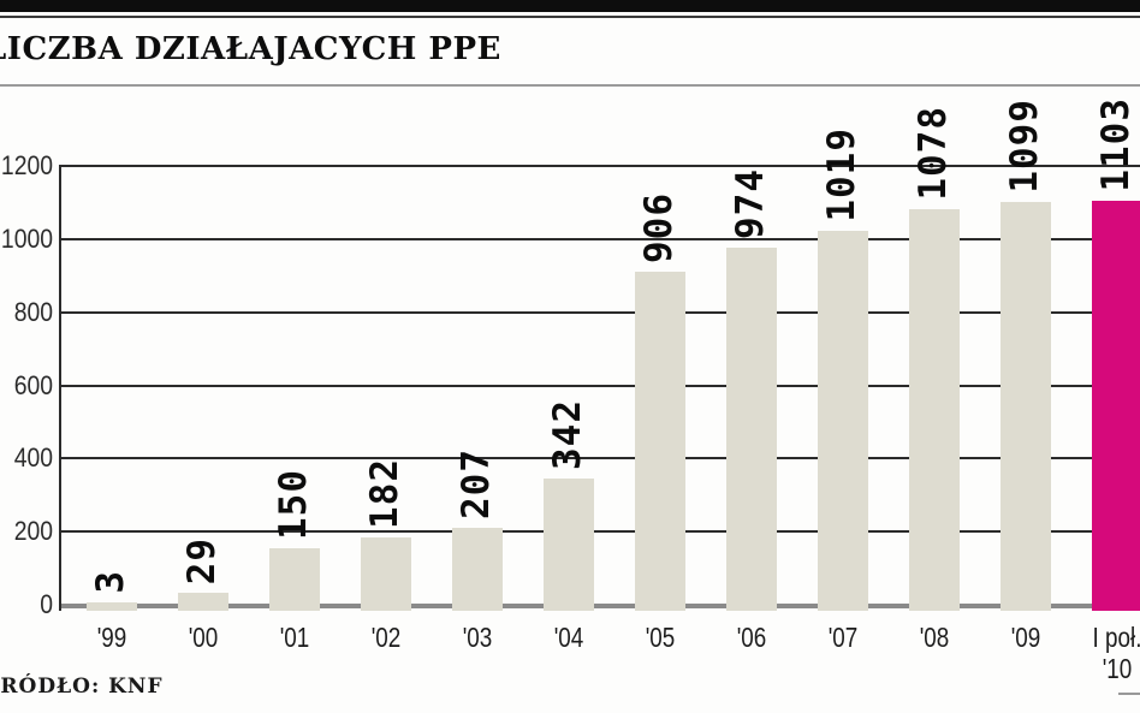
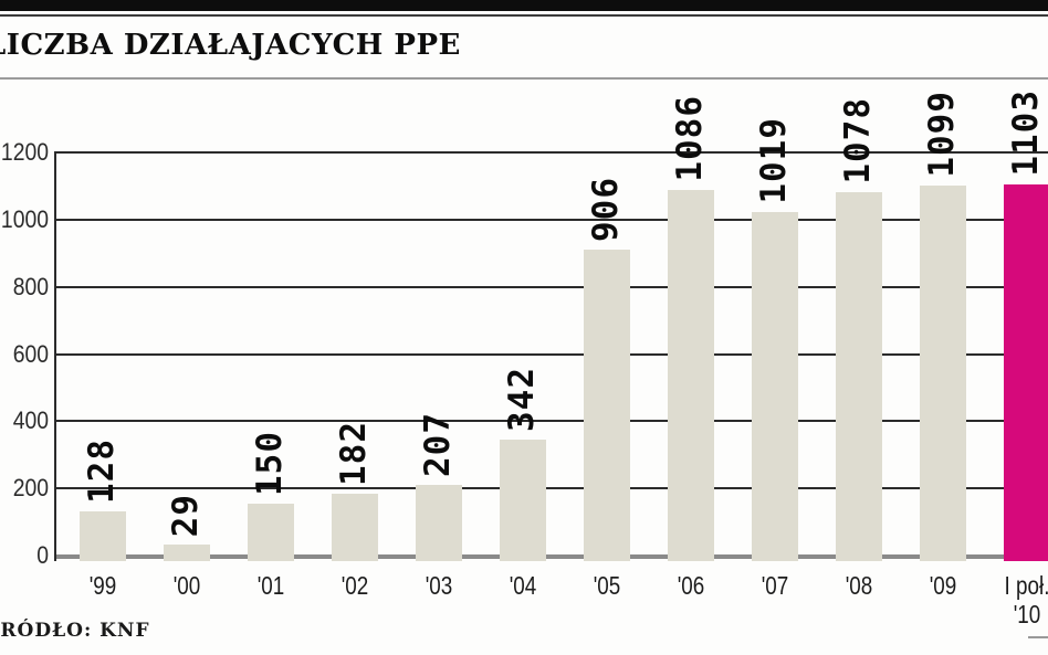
'99: 3 -> 128
'06: 974 -> 1086
